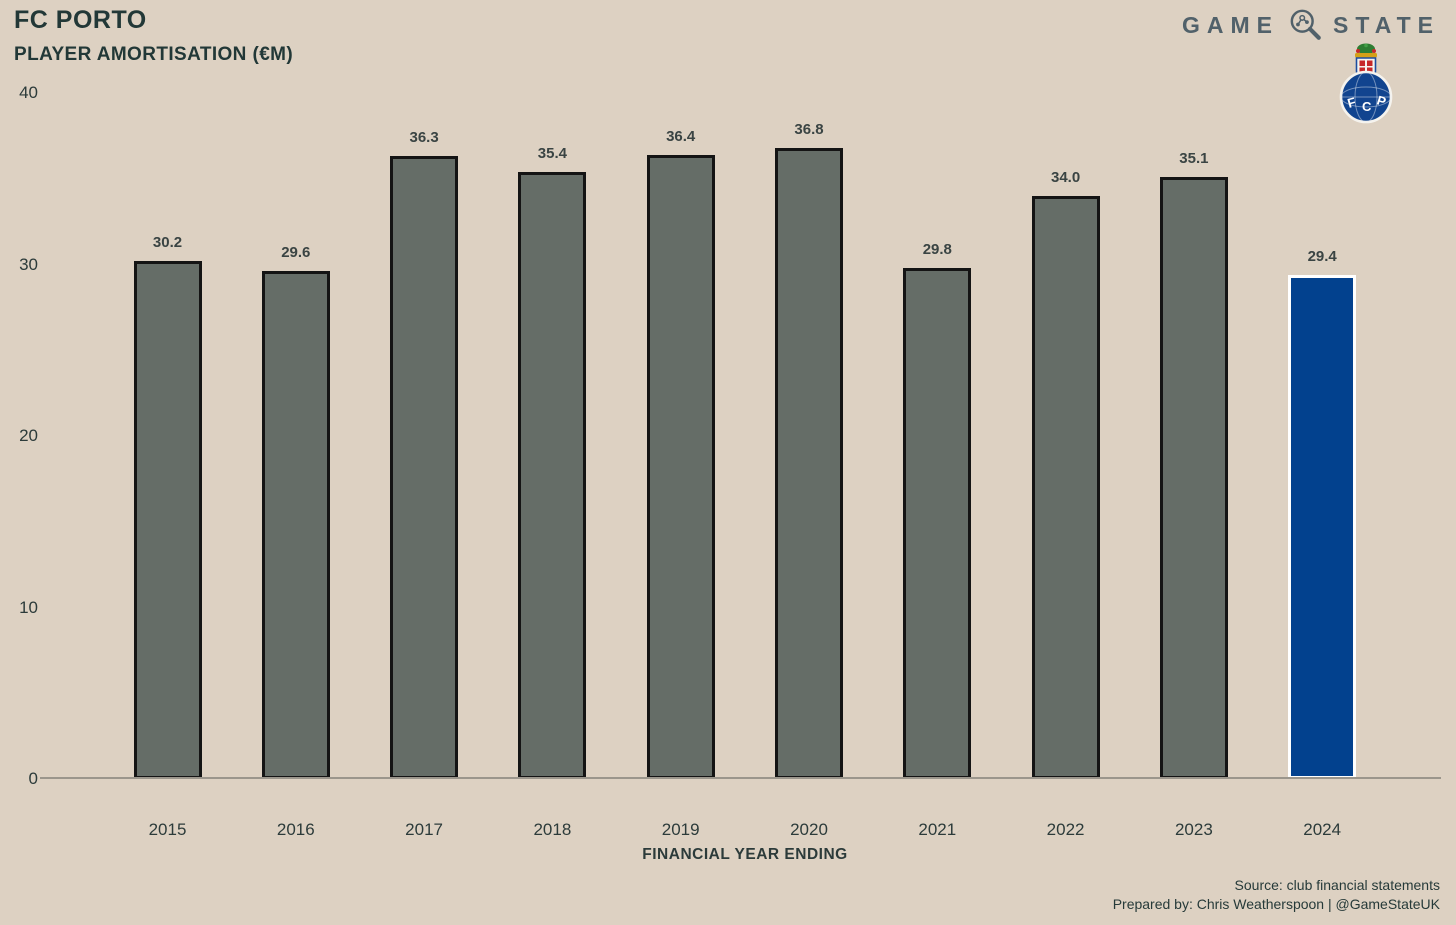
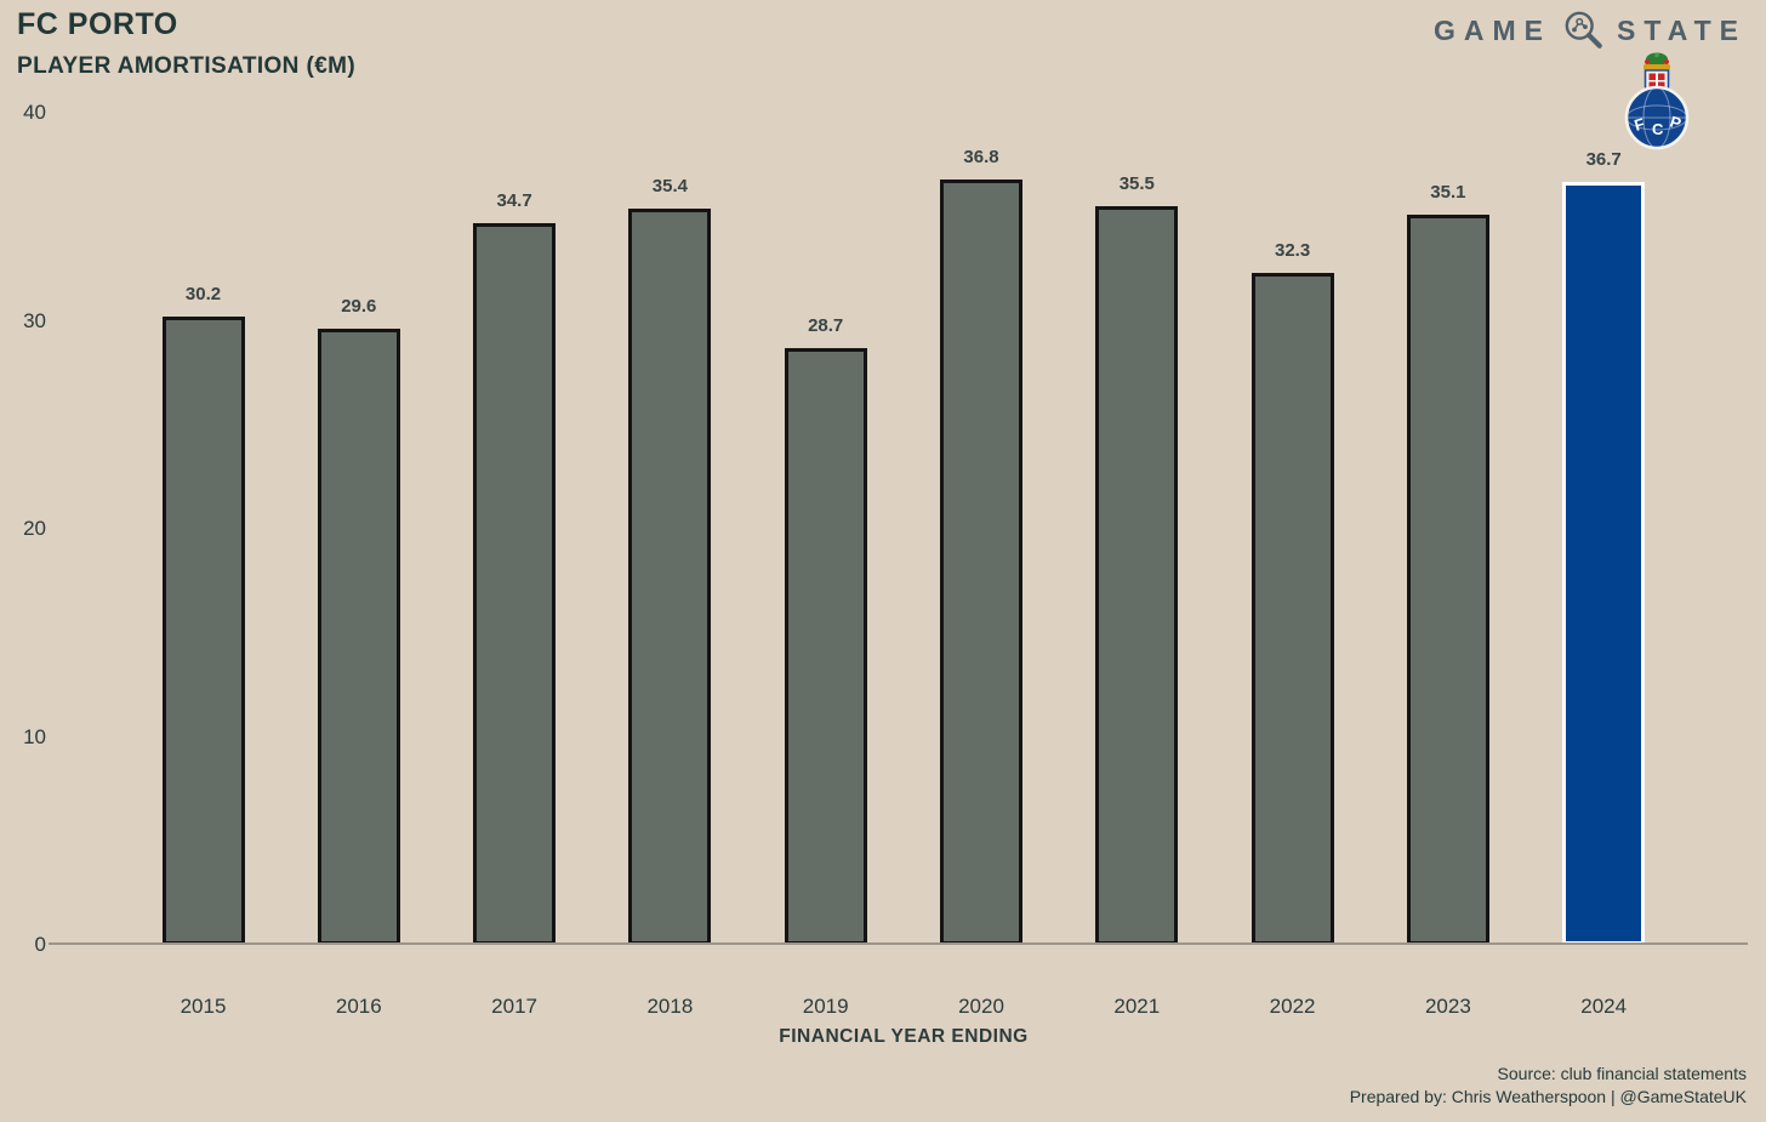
2017: 36.3 -> 34.7
2019: 36.4 -> 28.7
2021: 29.8 -> 35.5
2022: 34.0 -> 32.3
2024: 29.4 -> 36.7
